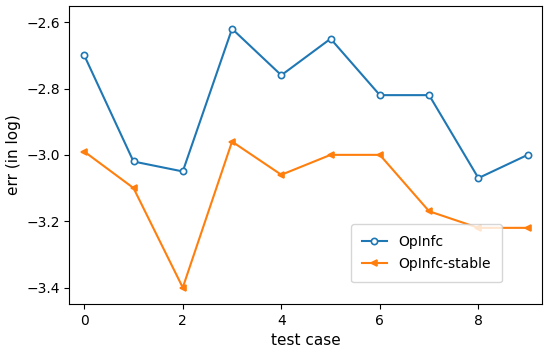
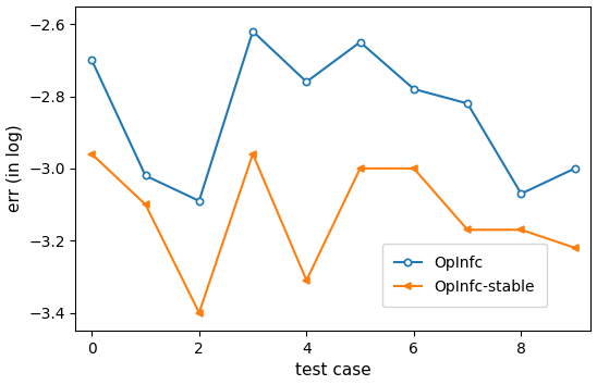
OpInfc-stable/0: -2.99 -> -2.96
OpInfc/2: -3.05 -> -3.09
OpInfc-stable/4: -3.06 -> -3.31
OpInfc/6: -2.82 -> -2.78
OpInfc-stable/8: -3.22 -> -3.17
